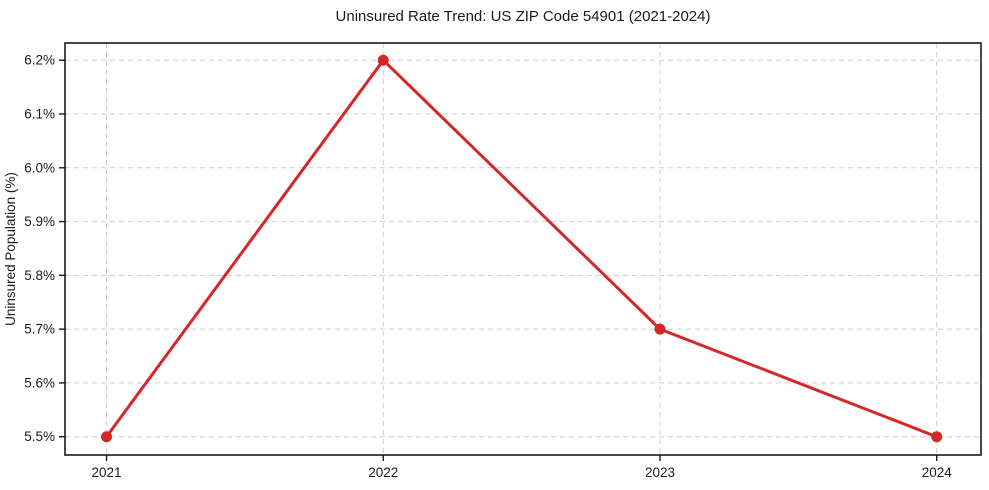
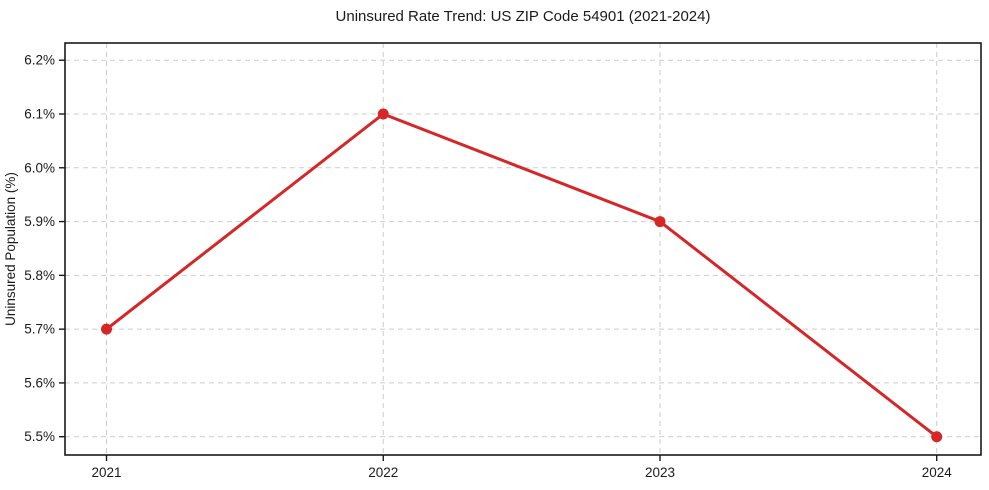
2021: 5.5% -> 5.7%
2022: 6.2% -> 6.1%
2023: 5.7% -> 5.9%
